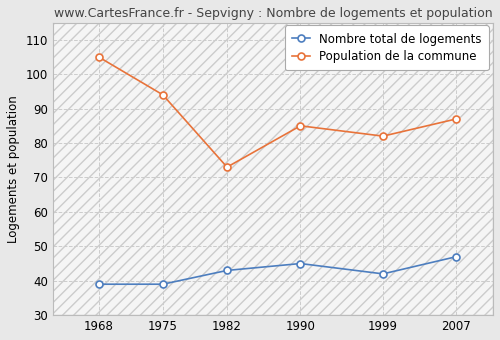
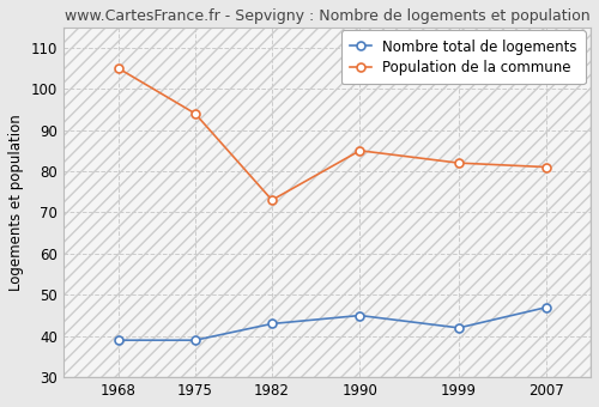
Population de la commune/2007: 87 -> 81
